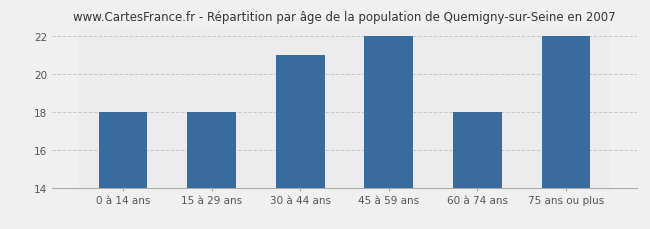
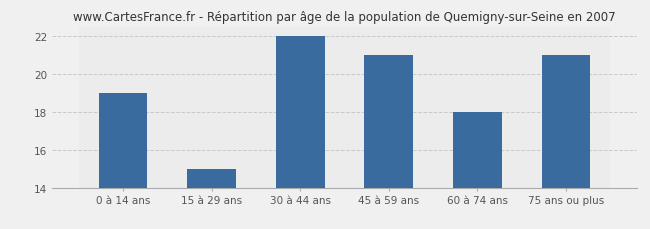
0 à 14 ans: 18 -> 19
15 à 29 ans: 18 -> 15
30 à 44 ans: 21 -> 22
45 à 59 ans: 22 -> 21
75 ans ou plus: 22 -> 21
